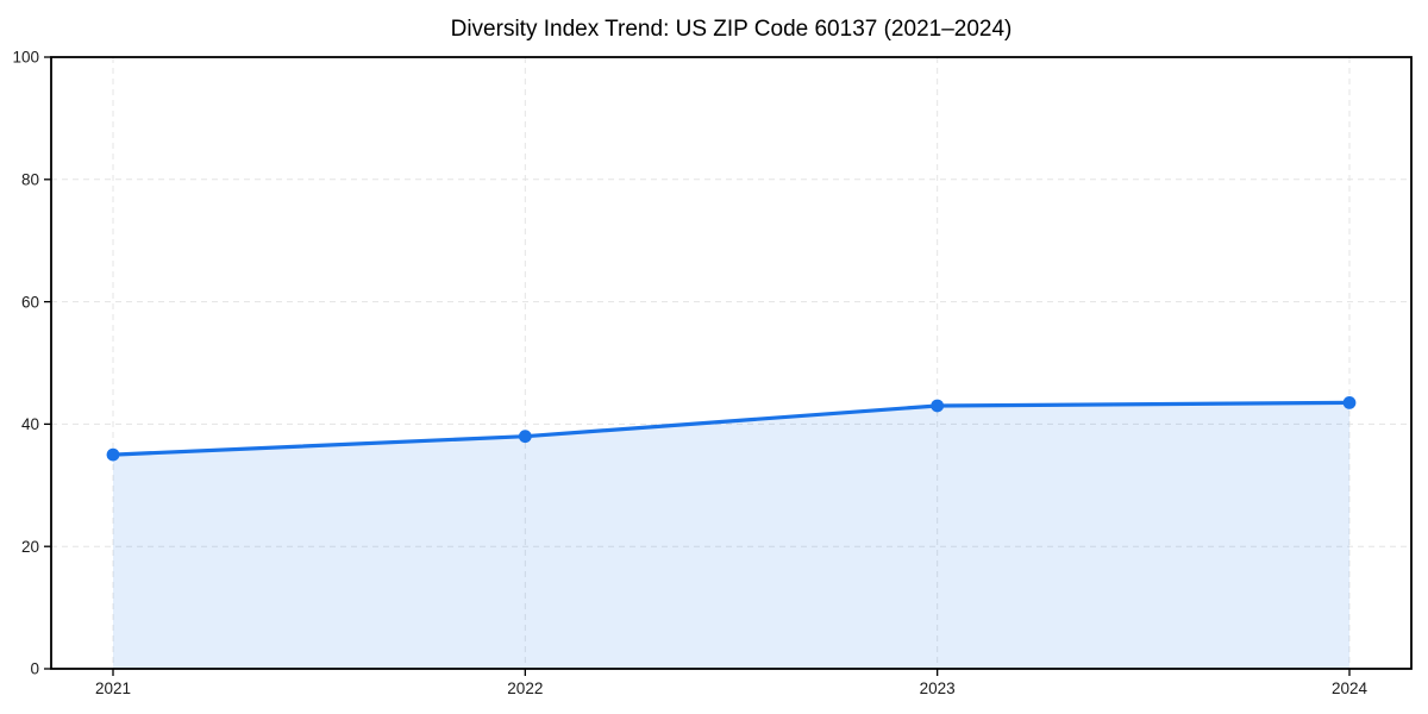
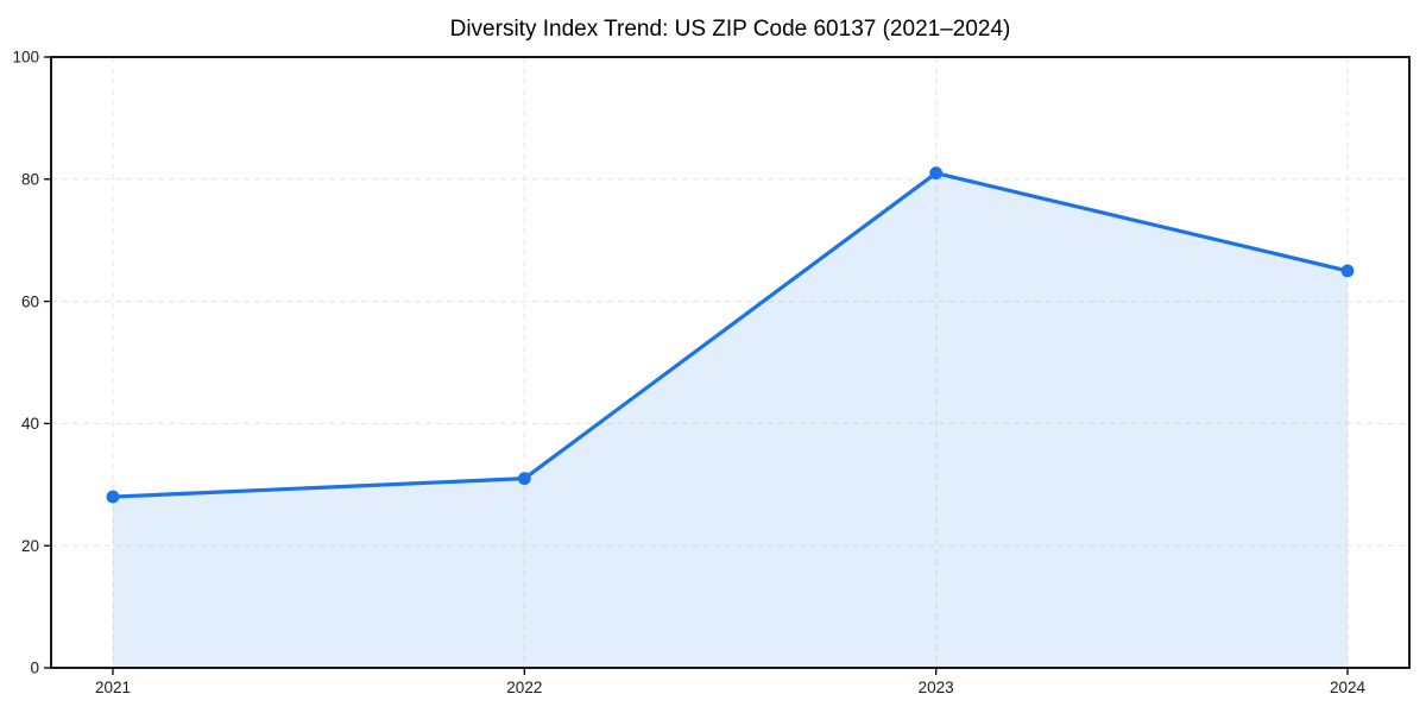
2021: 35 -> 28
2022: 38 -> 31
2023: 43 -> 81
2024: 44 -> 65
